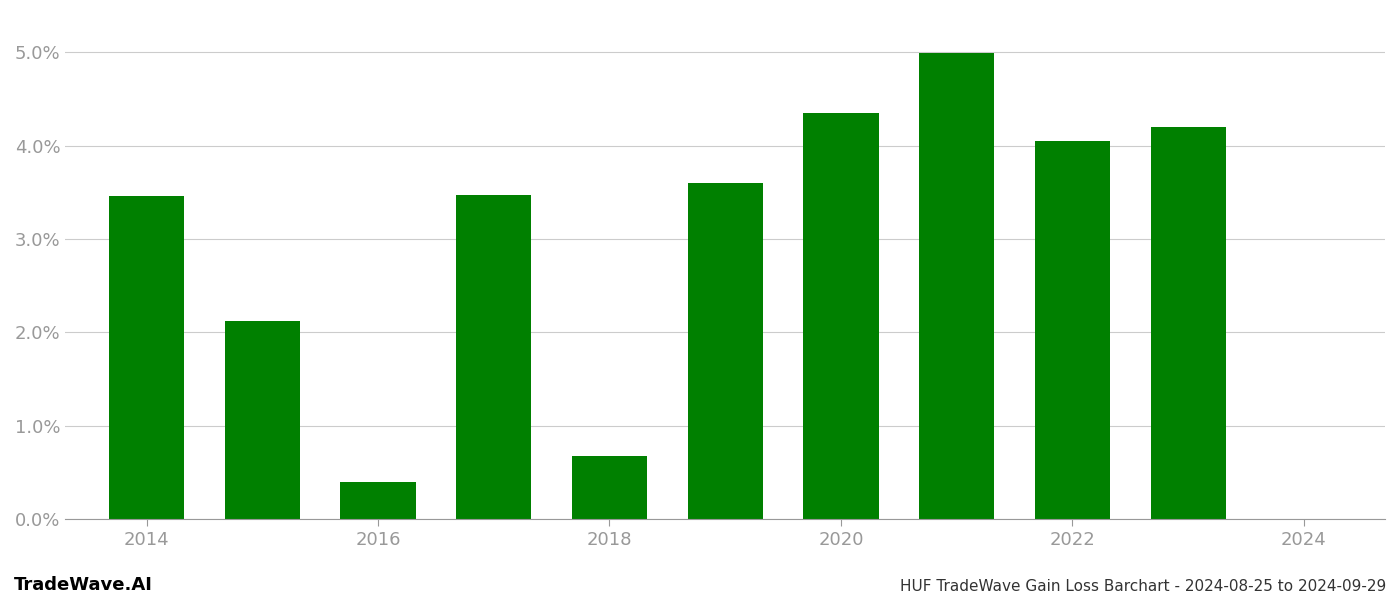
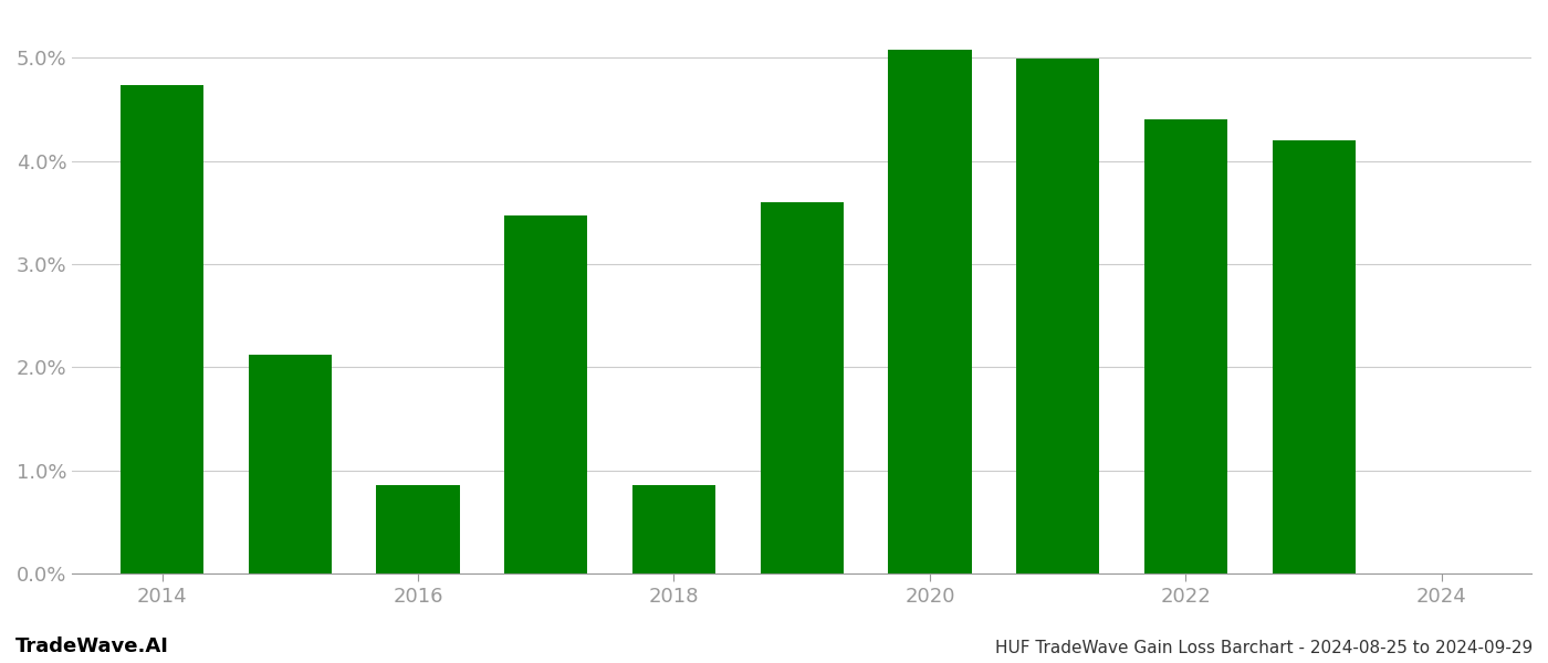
2014: 3.46% -> 4.74%
2016: 0.40% -> 0.86%
2018: 0.68% -> 0.86%
2020: 4.35% -> 5.08%
2022: 4.05% -> 4.40%
